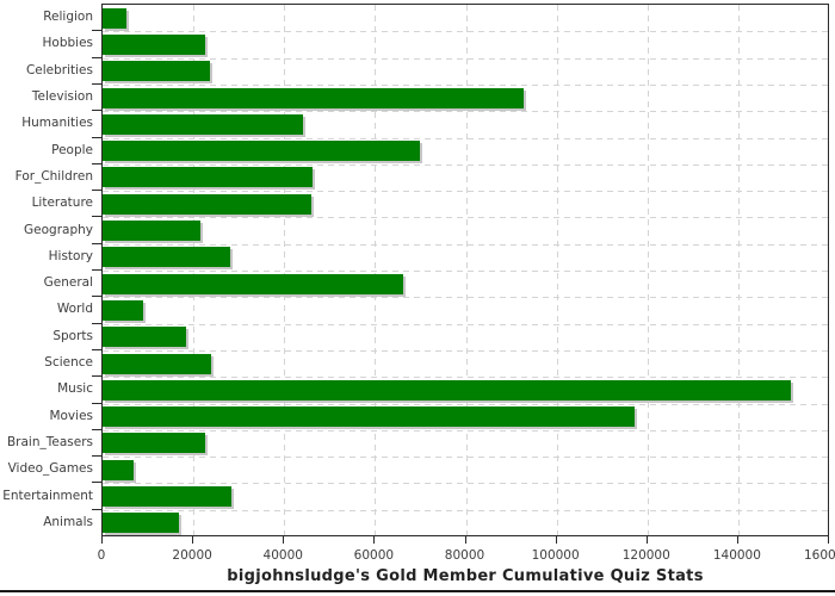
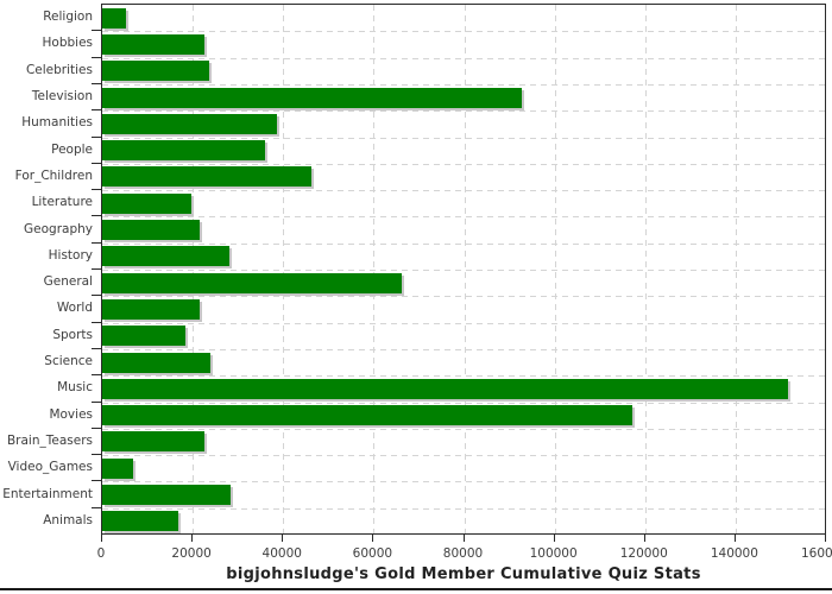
Humanities: 44000 -> 39000
People: 70000 -> 36000
Literature: 46000 -> 20000
World: 9000 -> 21000
